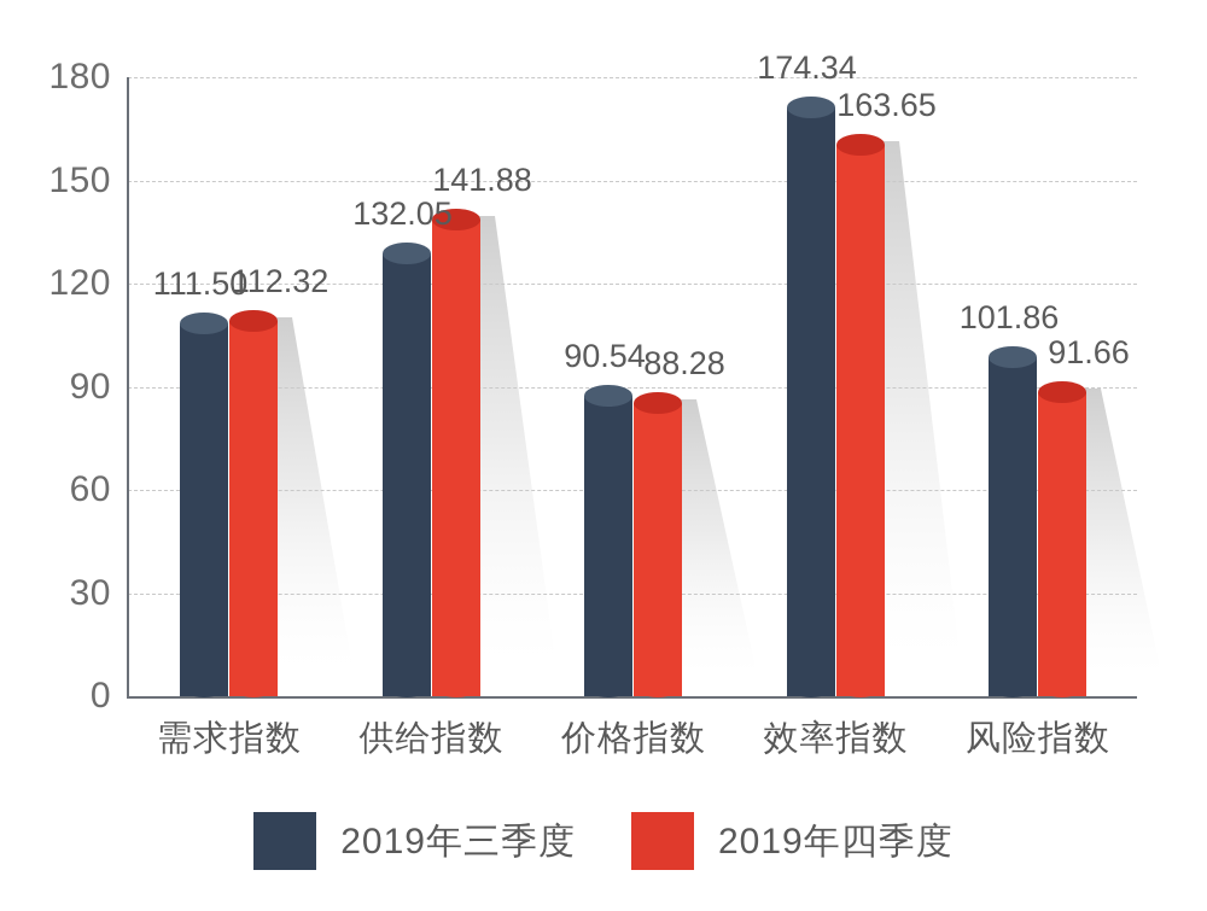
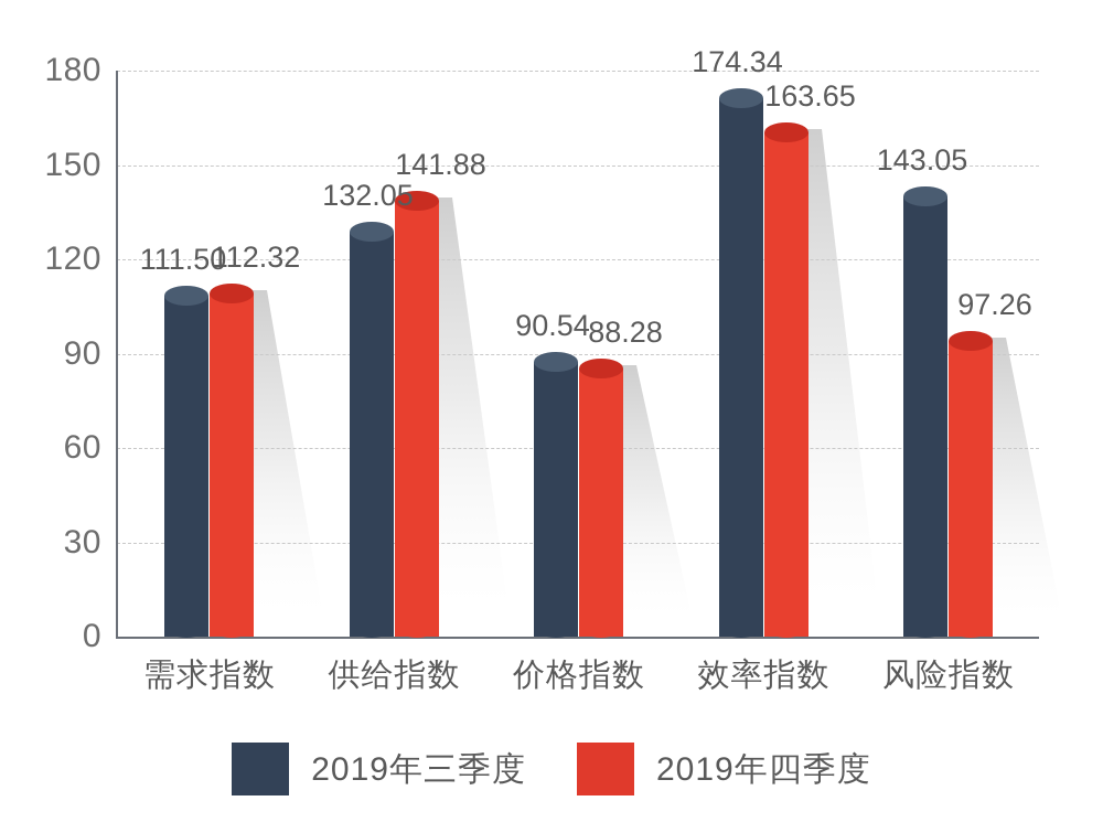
2019年三季度/风险指数: 101.86 -> 143.05
2019年四季度/风险指数: 91.66 -> 97.26
